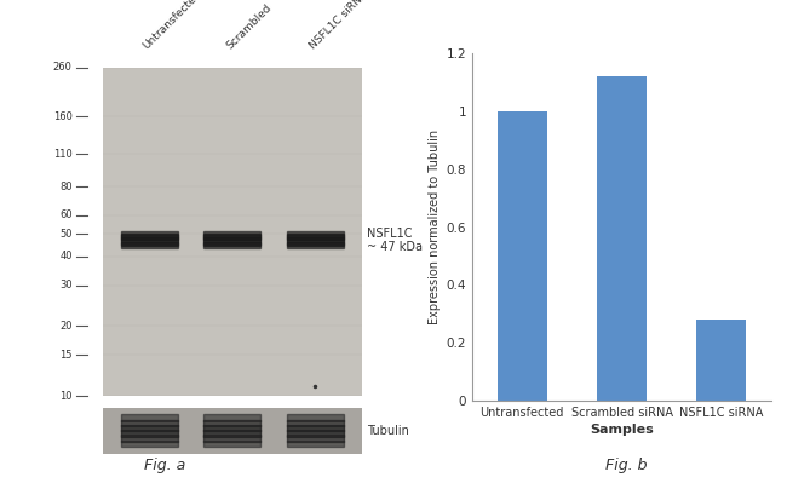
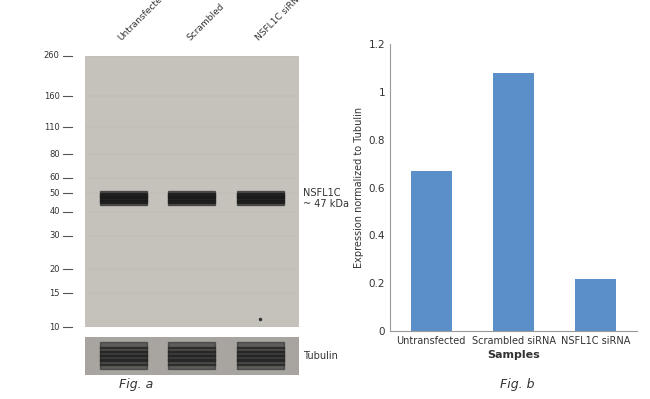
Untransfected: 1.00 -> 0.67
Scrambled siRNA: 1.12 -> 1.08
NSFL1C siRNA: 0.28 -> 0.22
